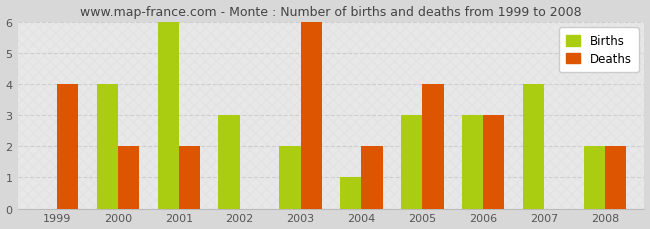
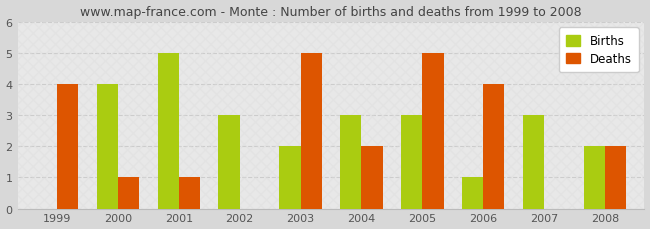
Deaths/2000: 2 -> 1
Births/2001: 6 -> 5
Deaths/2001: 2 -> 1
Deaths/2003: 6 -> 5
Births/2004: 1 -> 3
Deaths/2005: 4 -> 5
Births/2006: 3 -> 1
Deaths/2006: 3 -> 4
Births/2007: 4 -> 3
